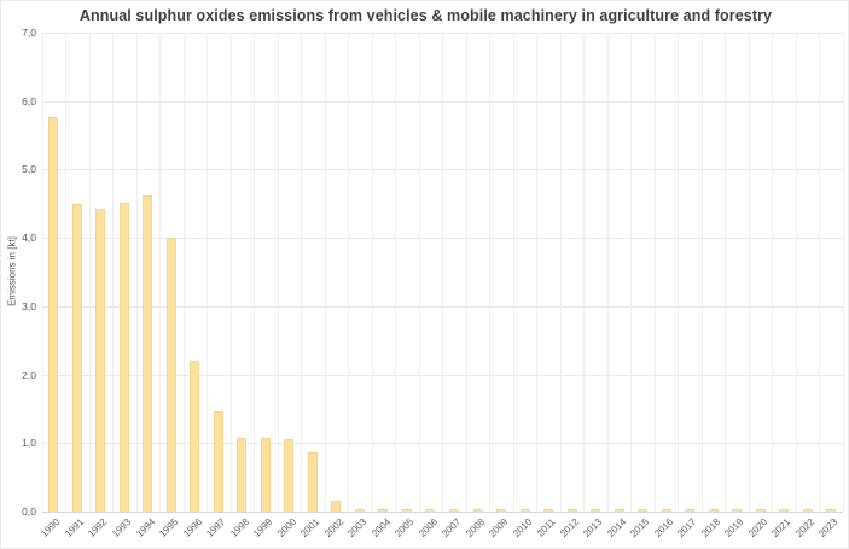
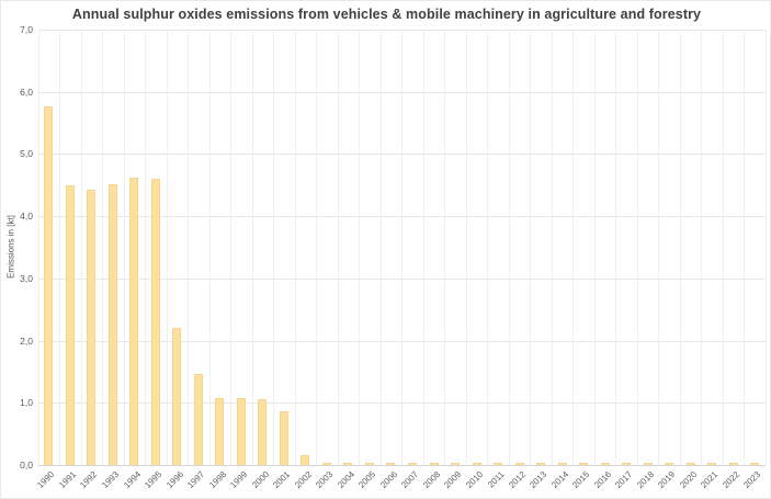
1995: 4,0 -> 4,6
